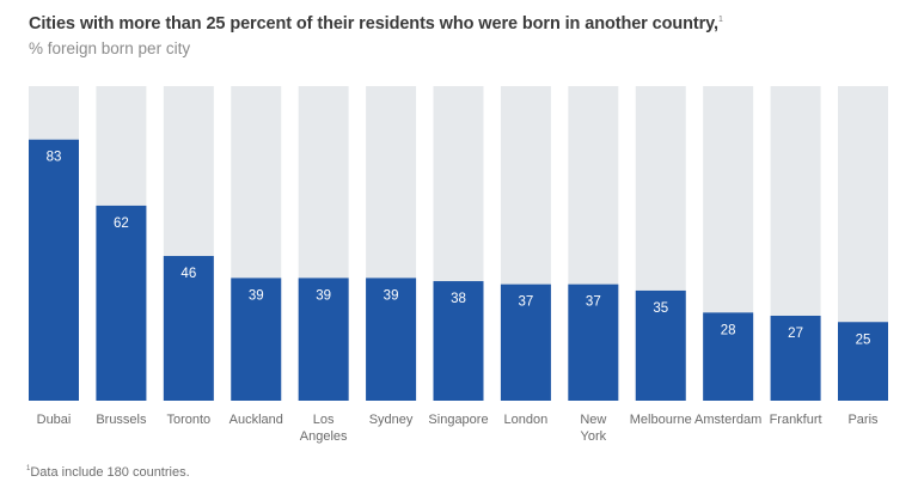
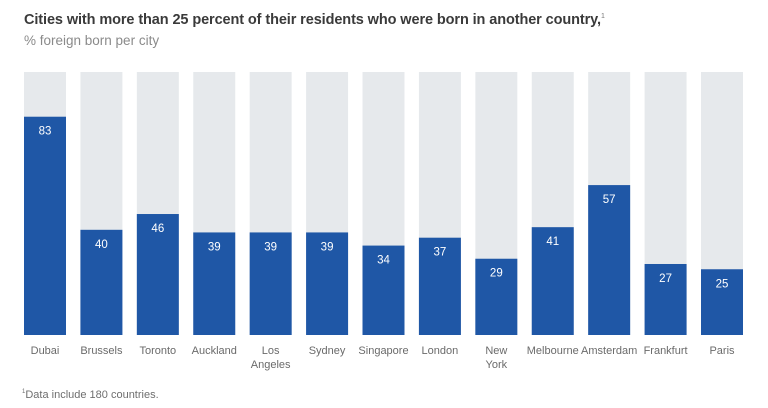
Brussels: 62 -> 40
Singapore: 38 -> 34
New York: 37 -> 29
Melbourne: 35 -> 41
Amsterdam: 28 -> 57
